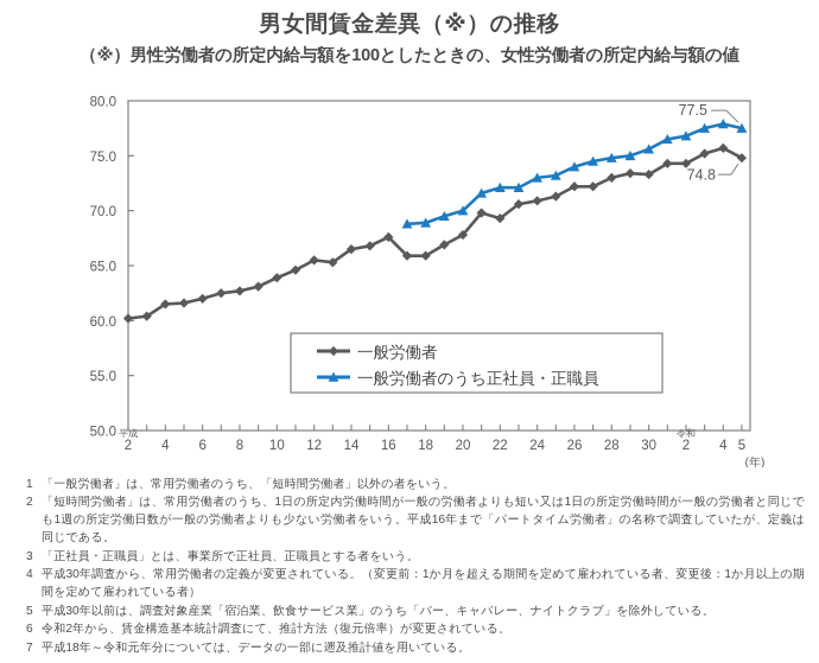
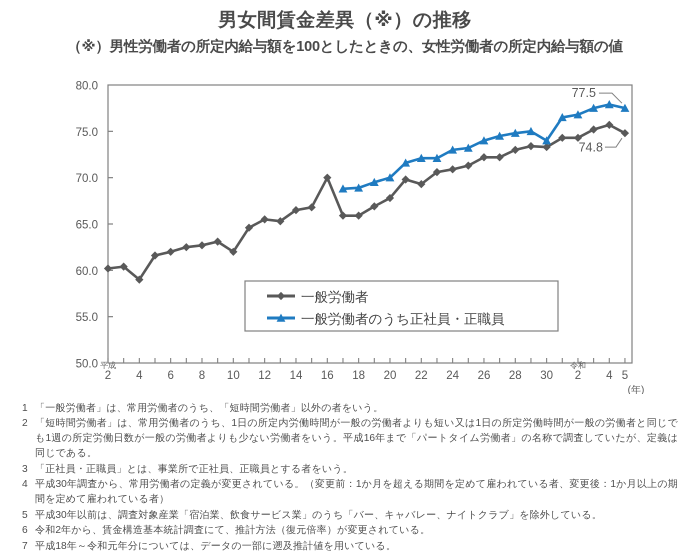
一般労働者/4: 62 -> 59
一般労働者/10: 64 -> 62
一般労働者/16: 68 -> 70
一般労働者のうち正社員・正職員/30: 76 -> 74
